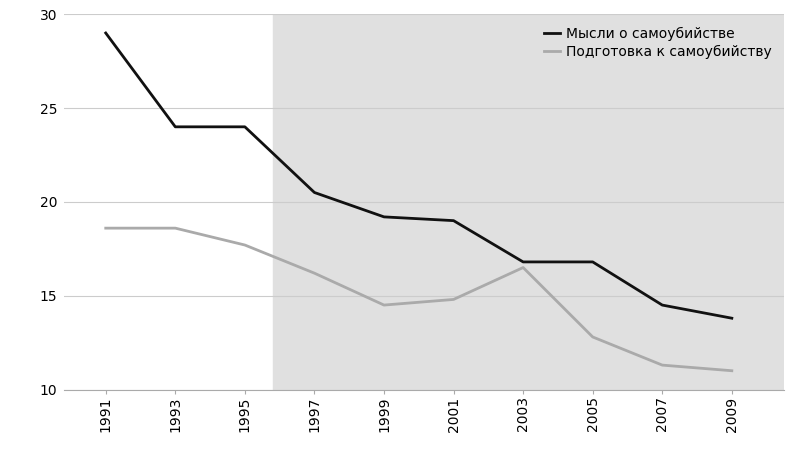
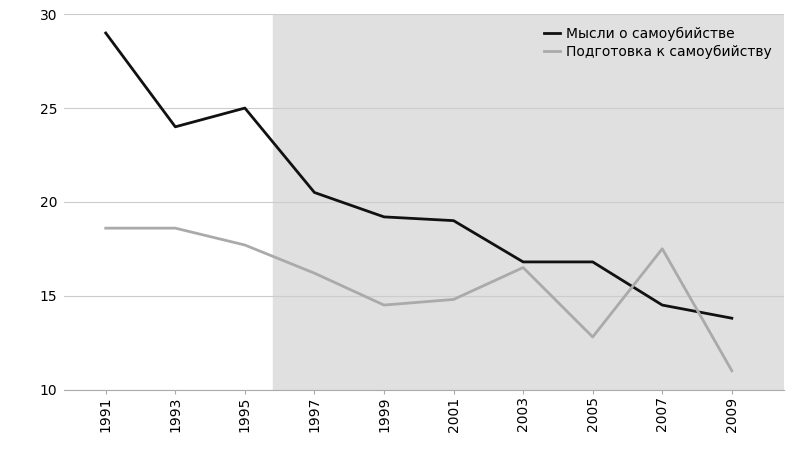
Мысли о самоубийстве/1995: 24.0 -> 25.0
Подготовка к самоубийству/2007: 11.3 -> 17.5
